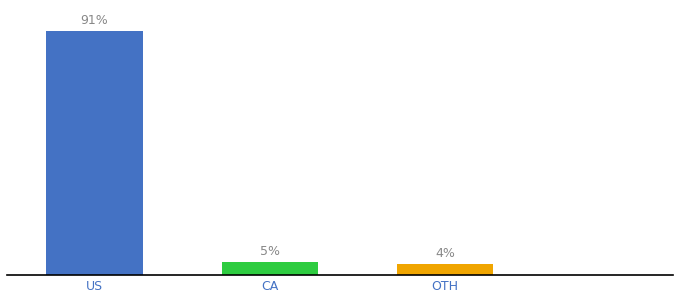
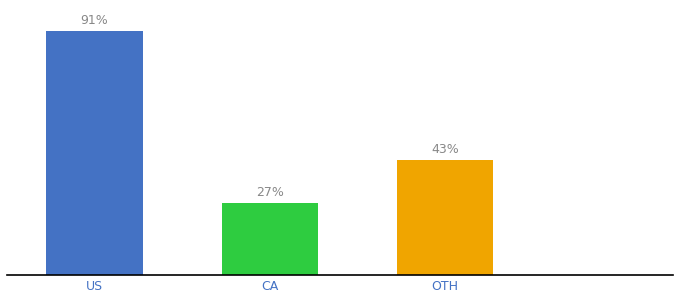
CA: 5% -> 27%
OTH: 4% -> 43%
